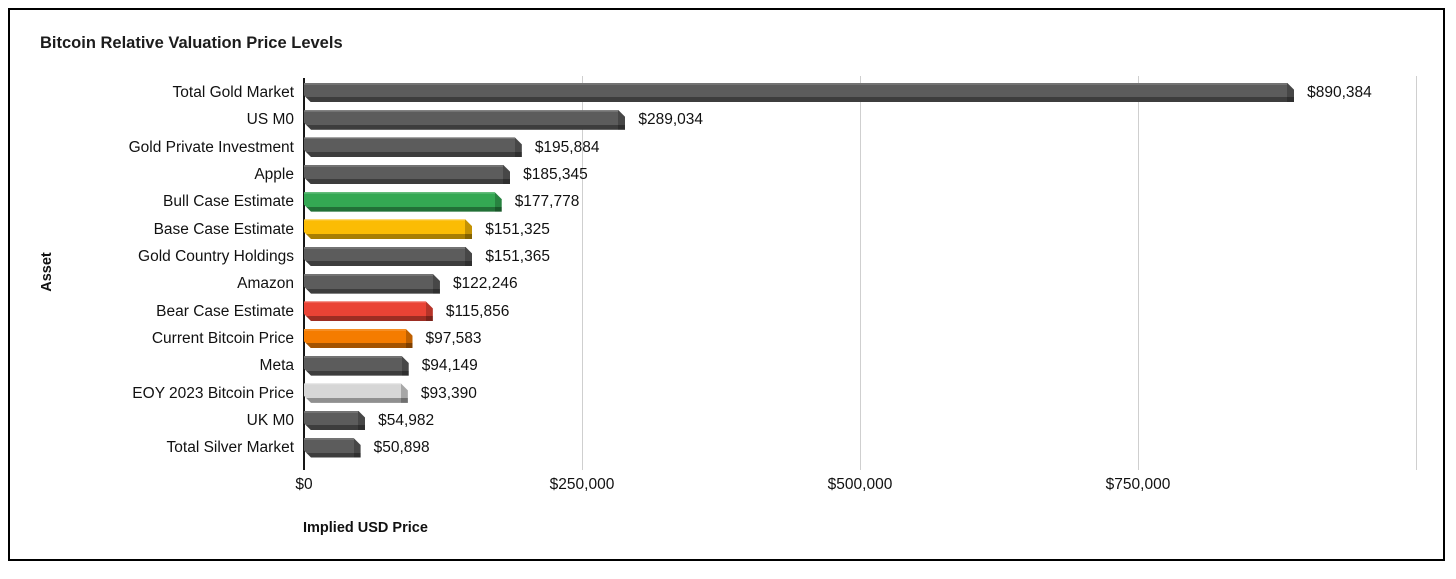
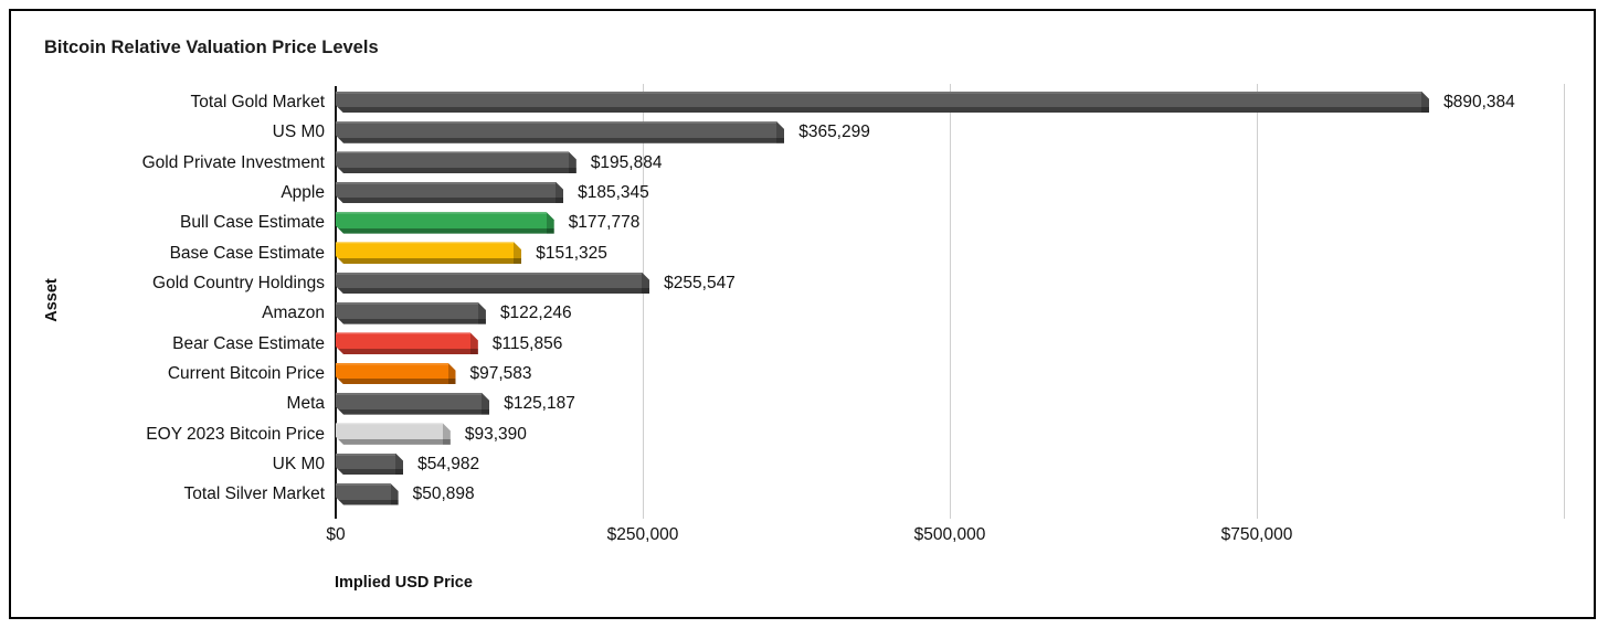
US M0: $289,034 -> $365,299
Gold Country Holdings: $151,365 -> $255,547
Meta: $94,149 -> $125,187
